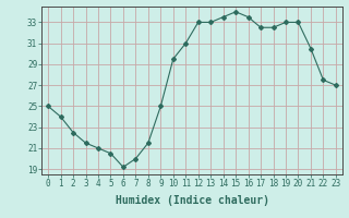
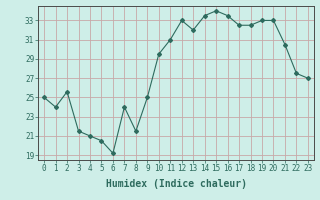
2: 22.5 -> 25.6
7: 20.0 -> 24.0
13: 33.0 -> 32.0
